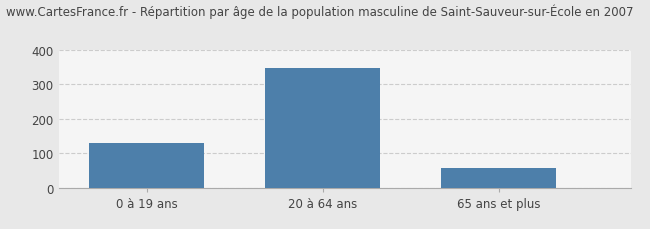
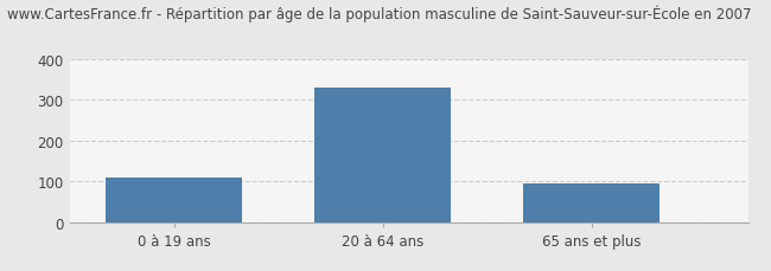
0 à 19 ans: 130 -> 110
20 à 64 ans: 348 -> 330
65 ans et plus: 57 -> 95
